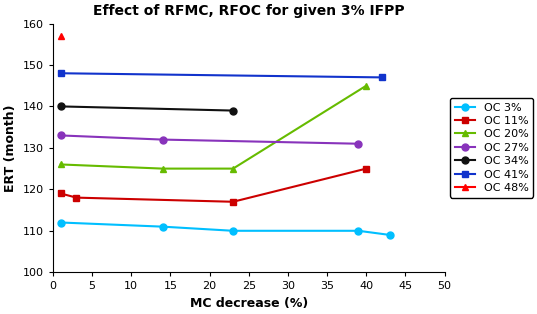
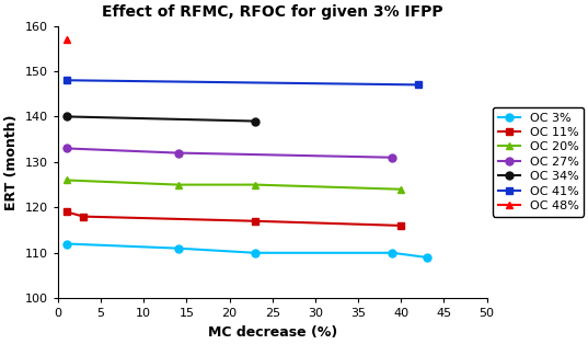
OC 11%/40: 125 -> 116
OC 20%/40: 145 -> 124
